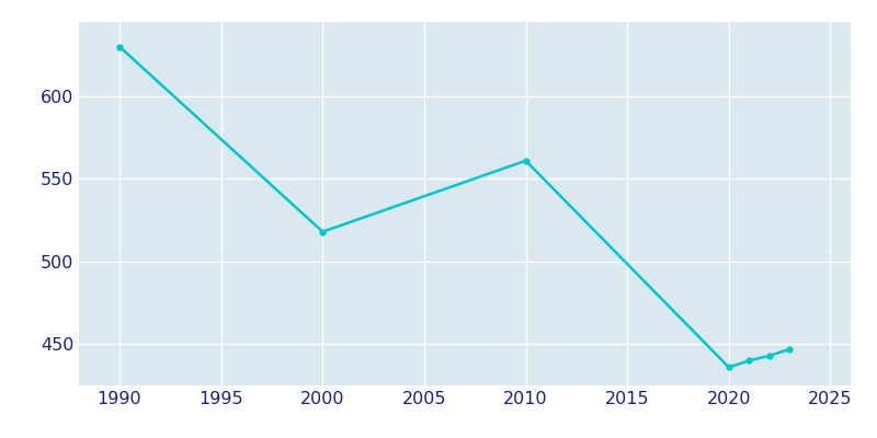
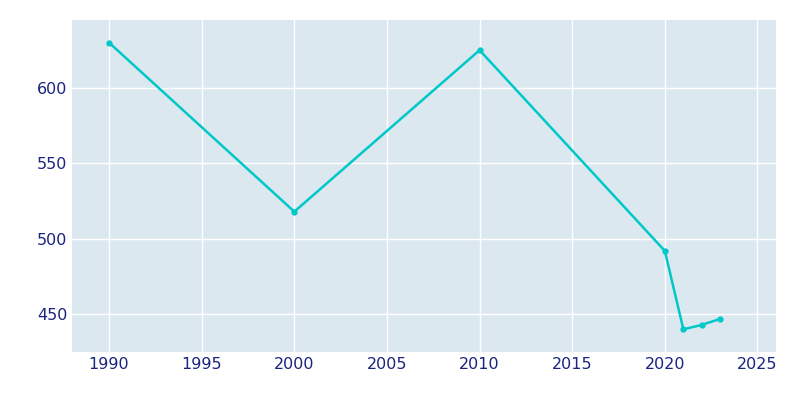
2010: 561 -> 625
2020: 436 -> 492
